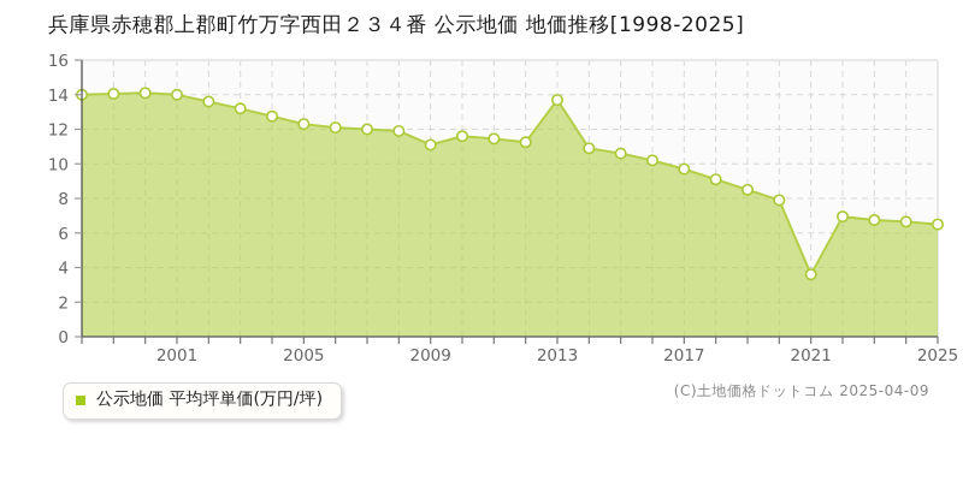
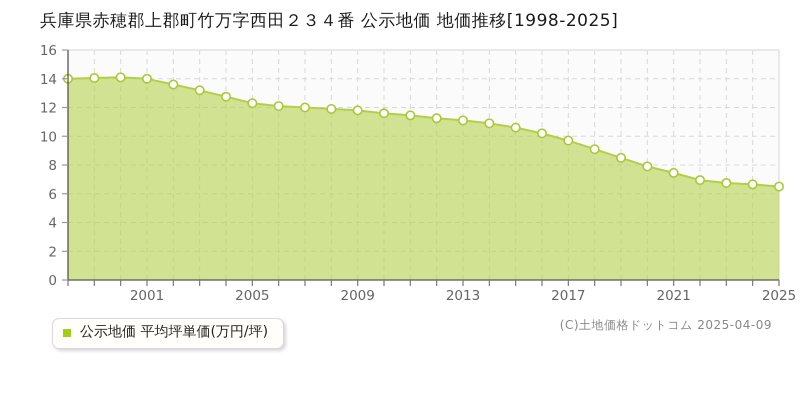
2009: 11.1 -> 11.8
2013: 13.7 -> 11.1
2021: 3.6 -> 7.5
